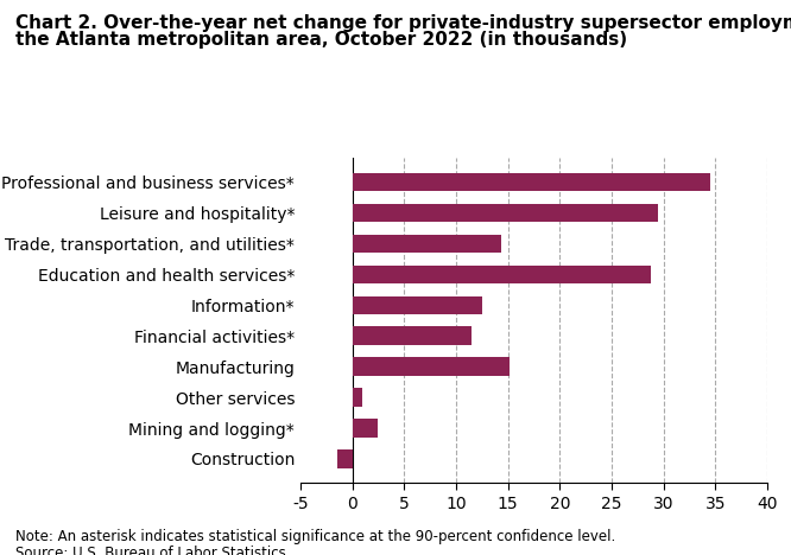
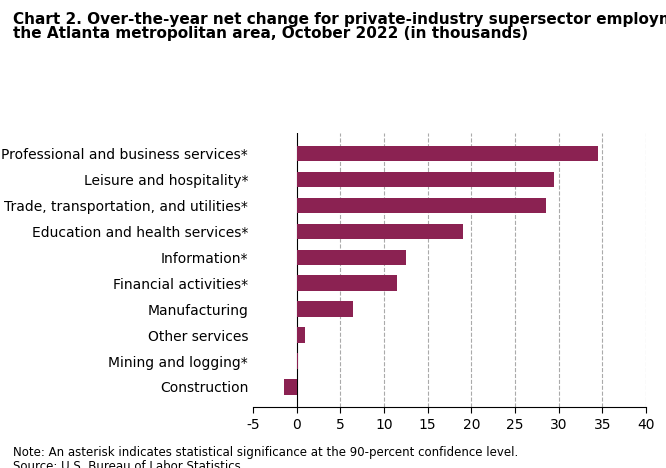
Trade, transportation, and utilities*: 14.4 -> 28.5
Education and health services*: 28.8 -> 19.0
Manufacturing: 15.2 -> 6.5
Mining and logging*: 2.4 -> 0.1
